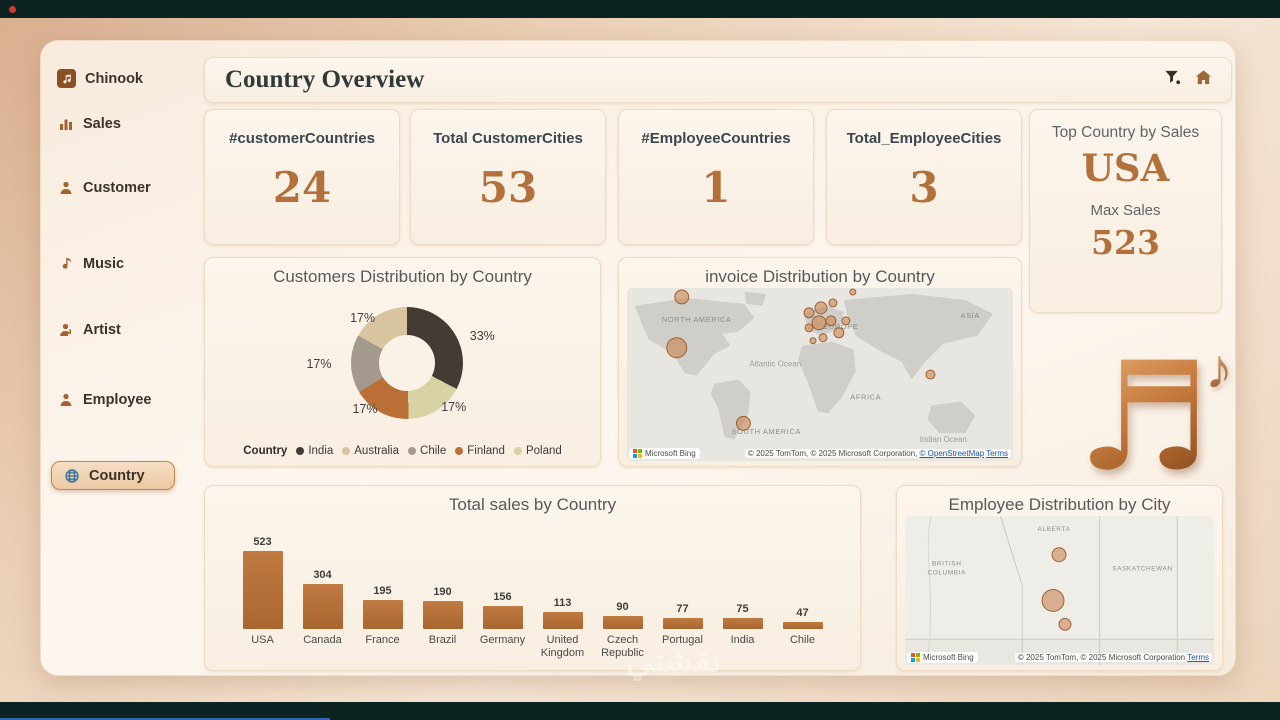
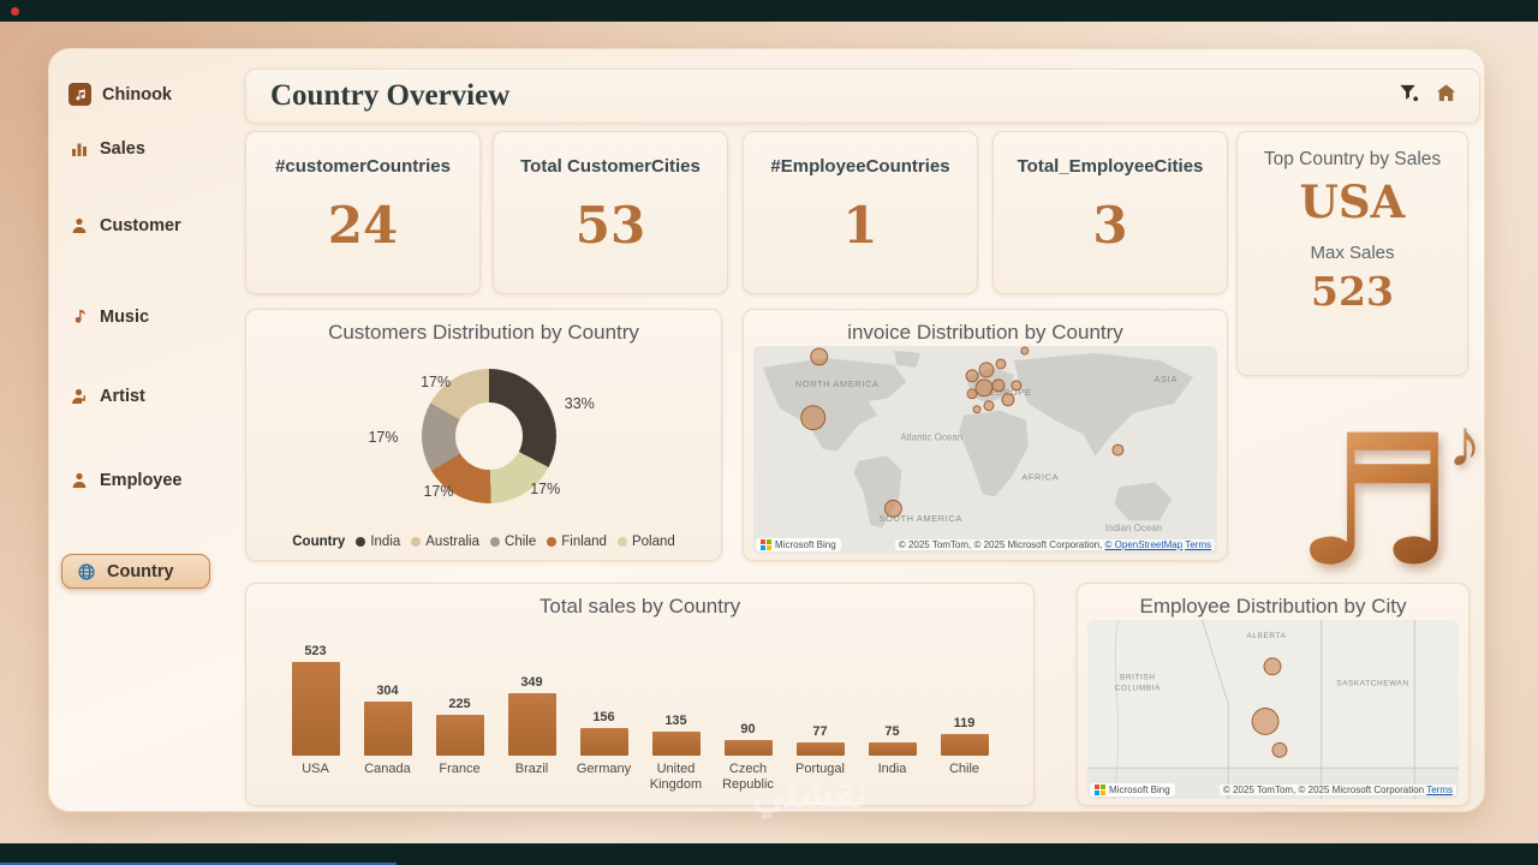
Total sales by Country/France: 195 -> 225
Total sales by Country/Brazil: 190 -> 349
Total sales by Country/United Kingdom: 113 -> 135
Total sales by Country/Chile: 47 -> 119
